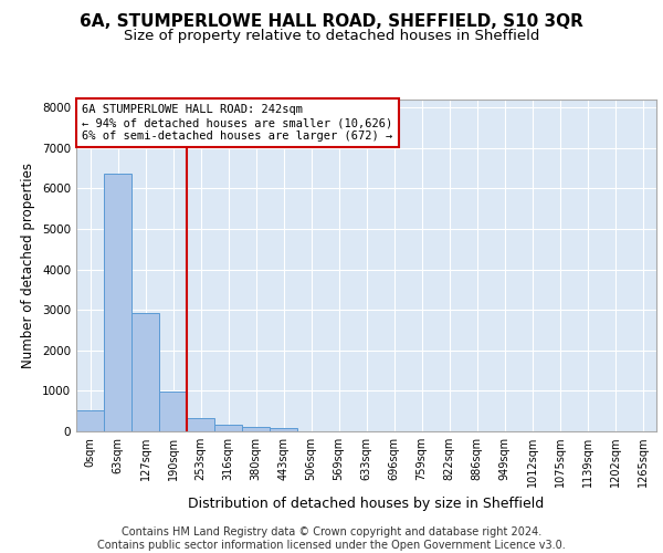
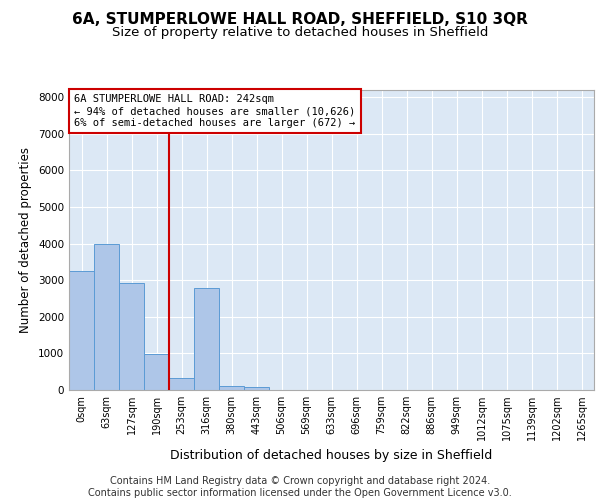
0sqm: 530 -> 3250
63sqm: 6380 -> 4000
316sqm: 160 -> 2800
